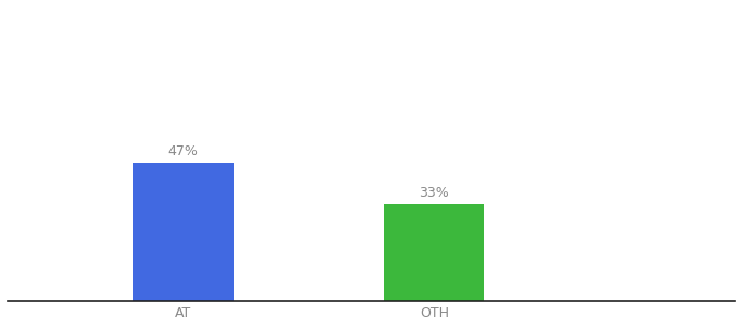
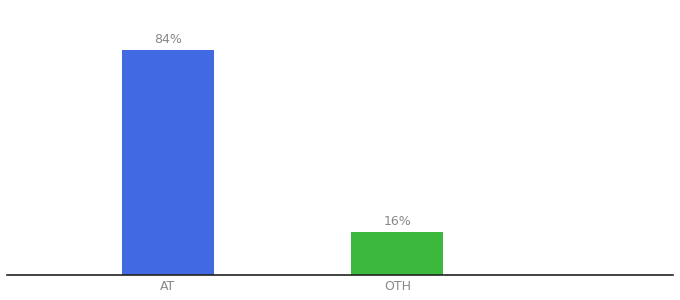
AT: 47% -> 84%
OTH: 33% -> 16%
